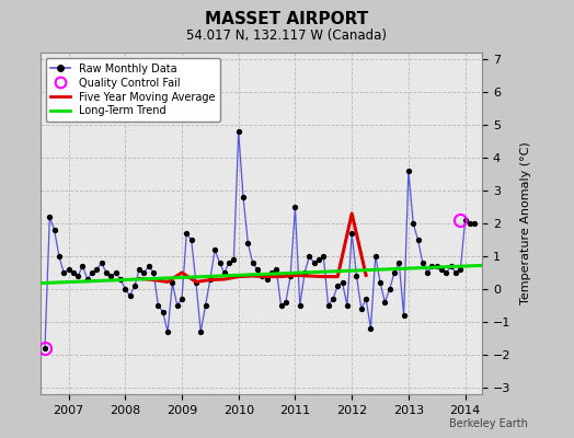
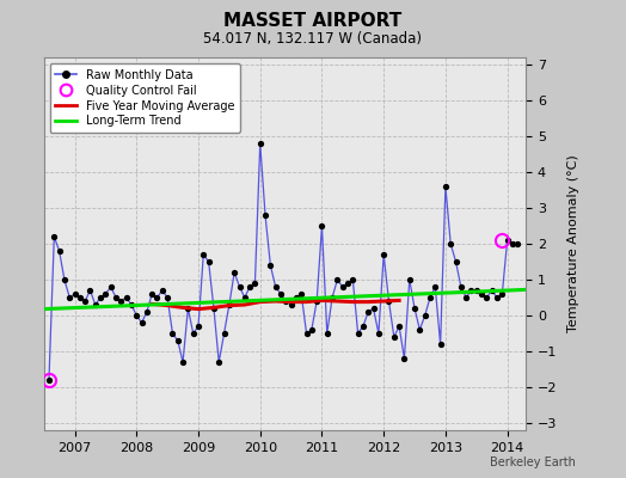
Five Year Moving Average/2009: 0.50 -> 0.18
Five Year Moving Average/2012: 2.30 -> 0.40
